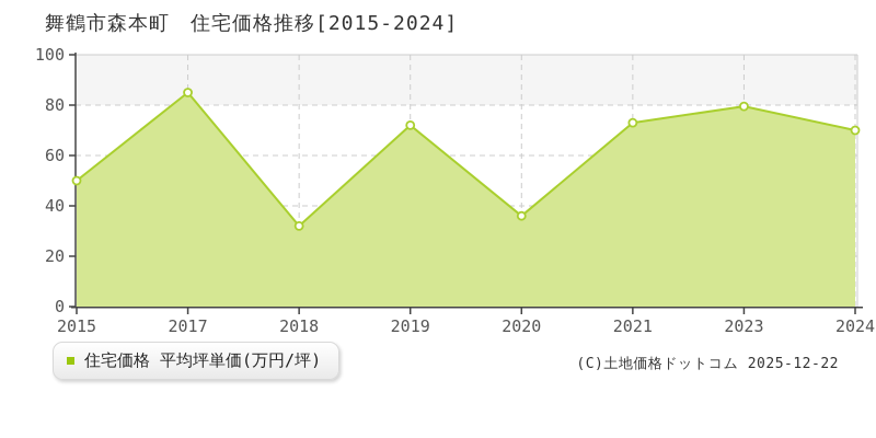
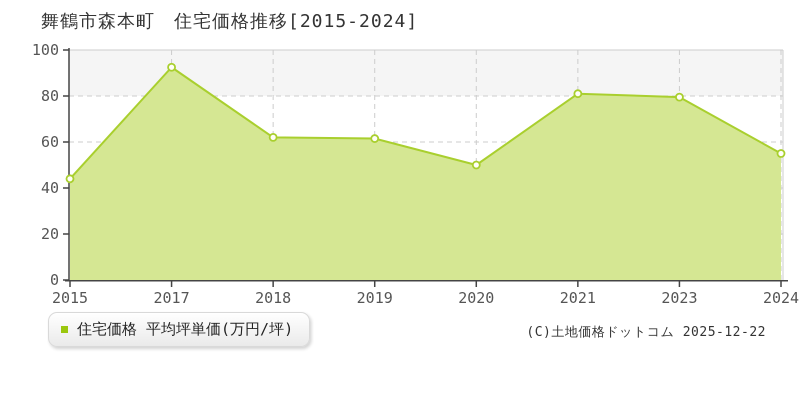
2015: 50 -> 44
2017: 85 -> 92
2018: 32 -> 62
2019: 72 -> 62
2020: 36 -> 50
2021: 73 -> 81
2024: 70 -> 55
